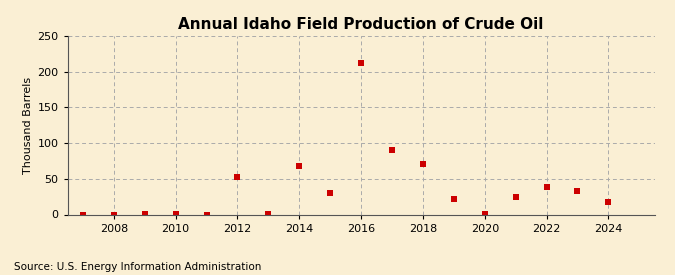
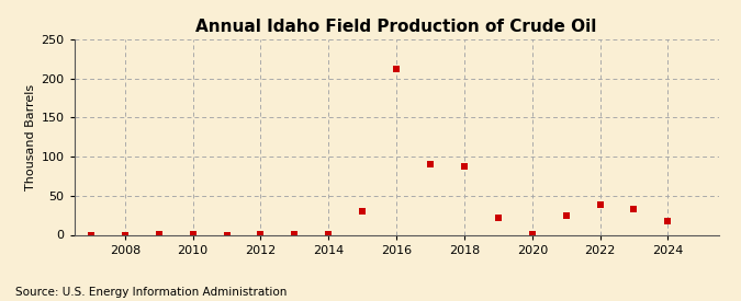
2012: 52 -> 1
2014: 68 -> 1
2018: 70 -> 88
